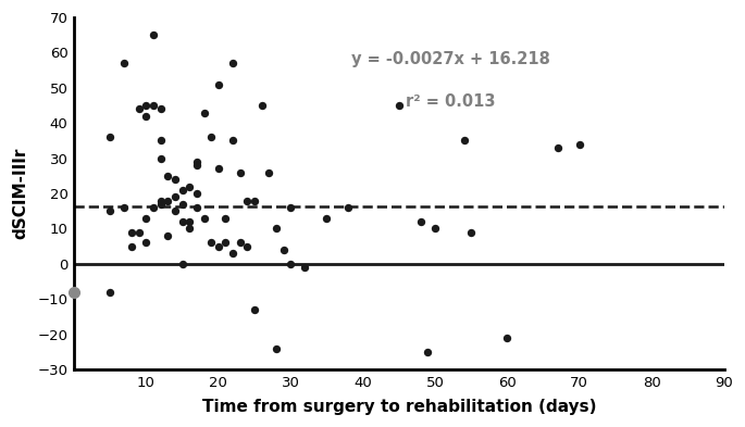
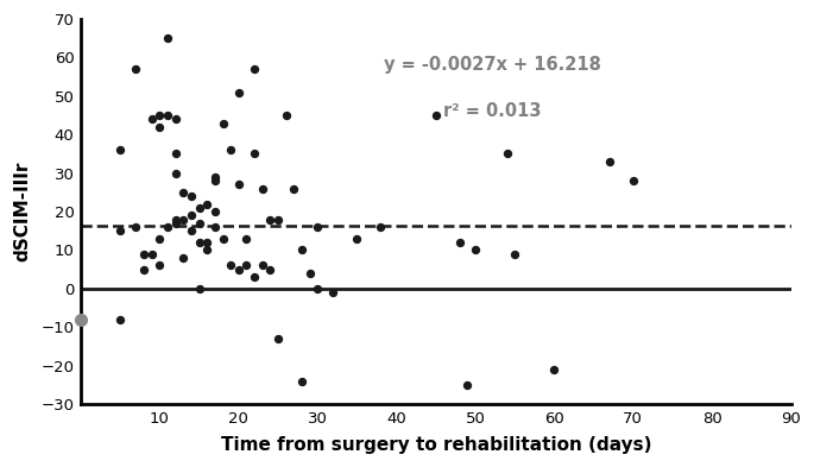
70: 34 -> 28
